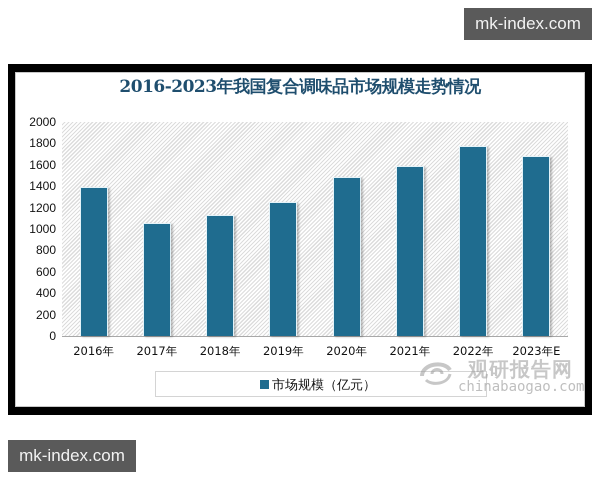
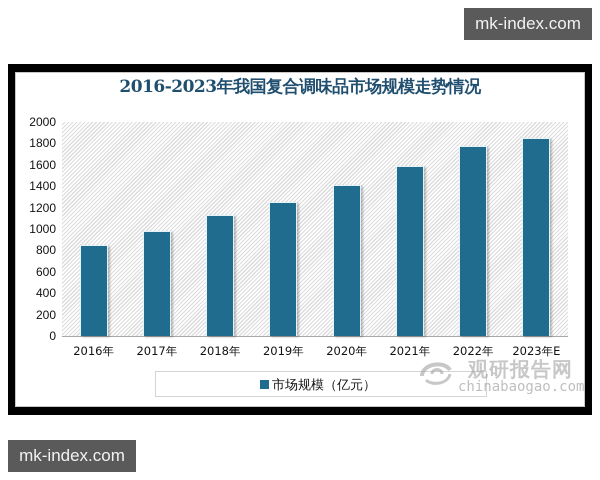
2016年: 1390 -> 850
2017年: 1060 -> 980
2020年: 1490 -> 1420
2023年E: 1680 -> 1850
